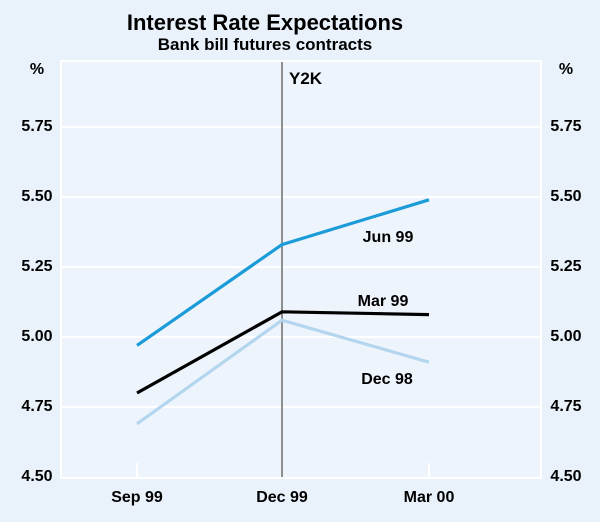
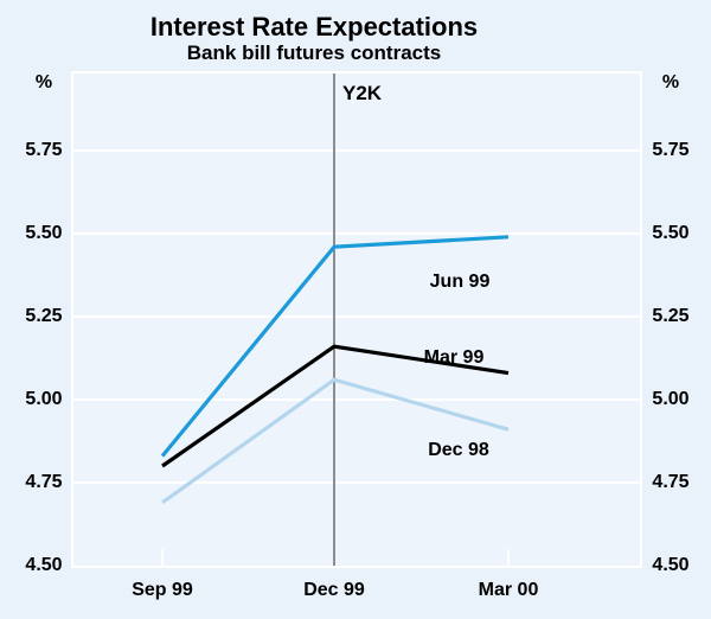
Jun 99/Sep 99: 4.97 -> 4.83
Mar 99/Dec 99: 5.09 -> 5.16
Jun 99/Dec 99: 5.33 -> 5.46
